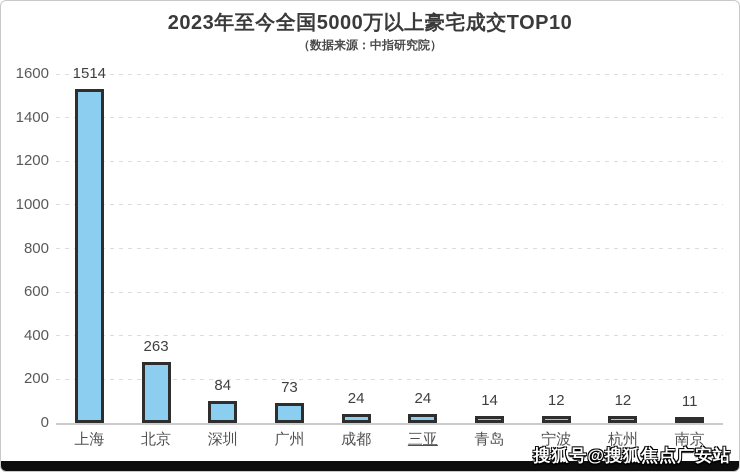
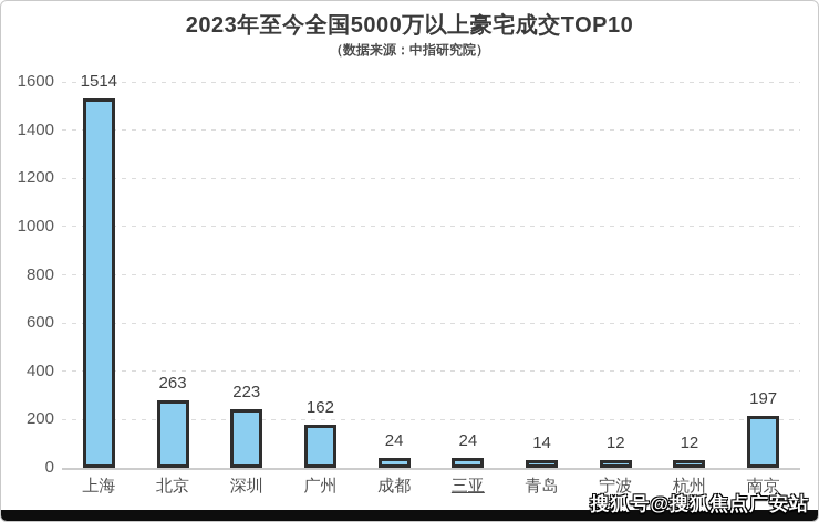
深圳: 84 -> 223
广州: 73 -> 162
南京: 11 -> 197
